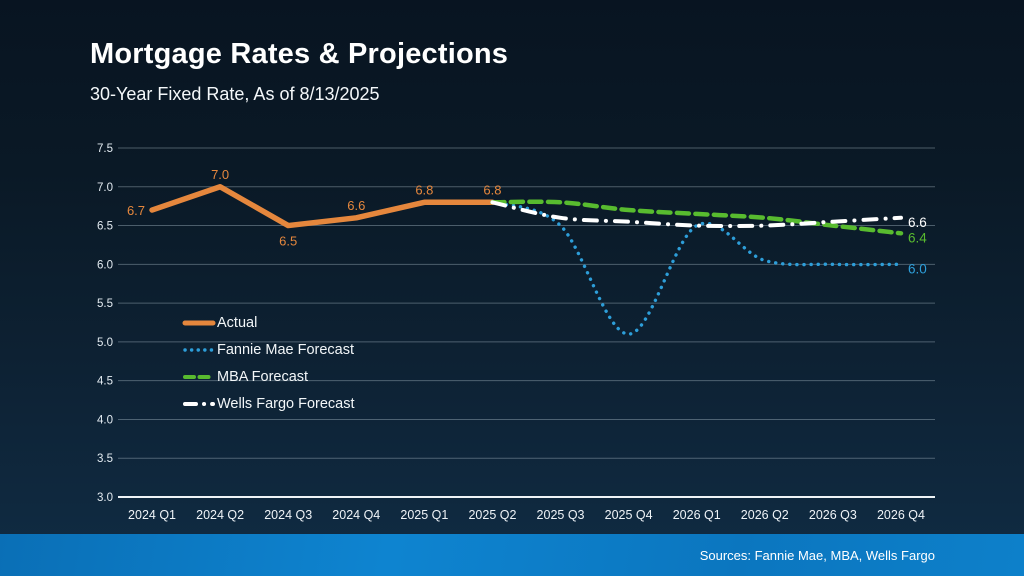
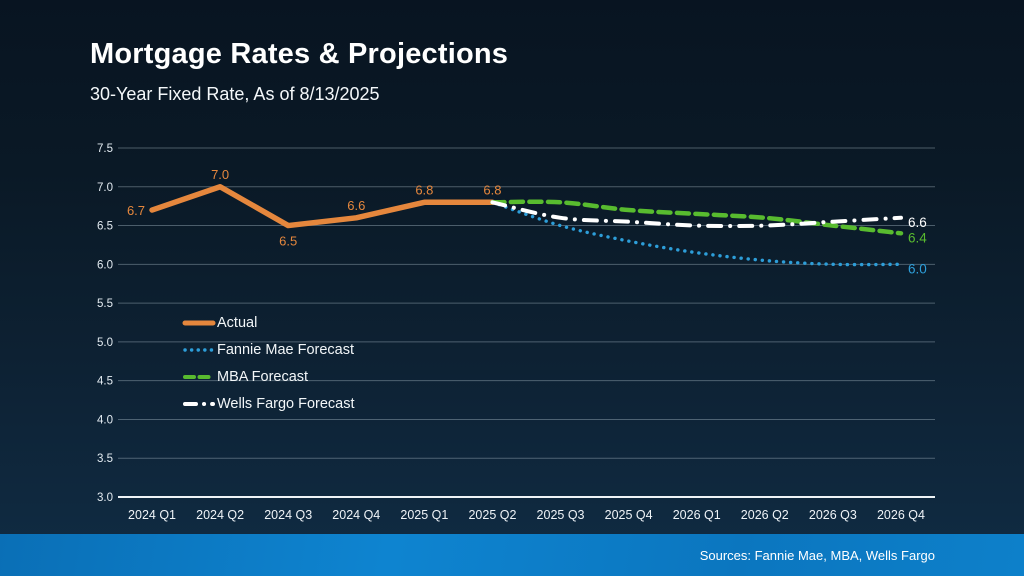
Fannie Mae Forecast/2025 Q4: 5.1 -> 6.3
Fannie Mae Forecast/2026 Q1: 6.5 -> 6.2
